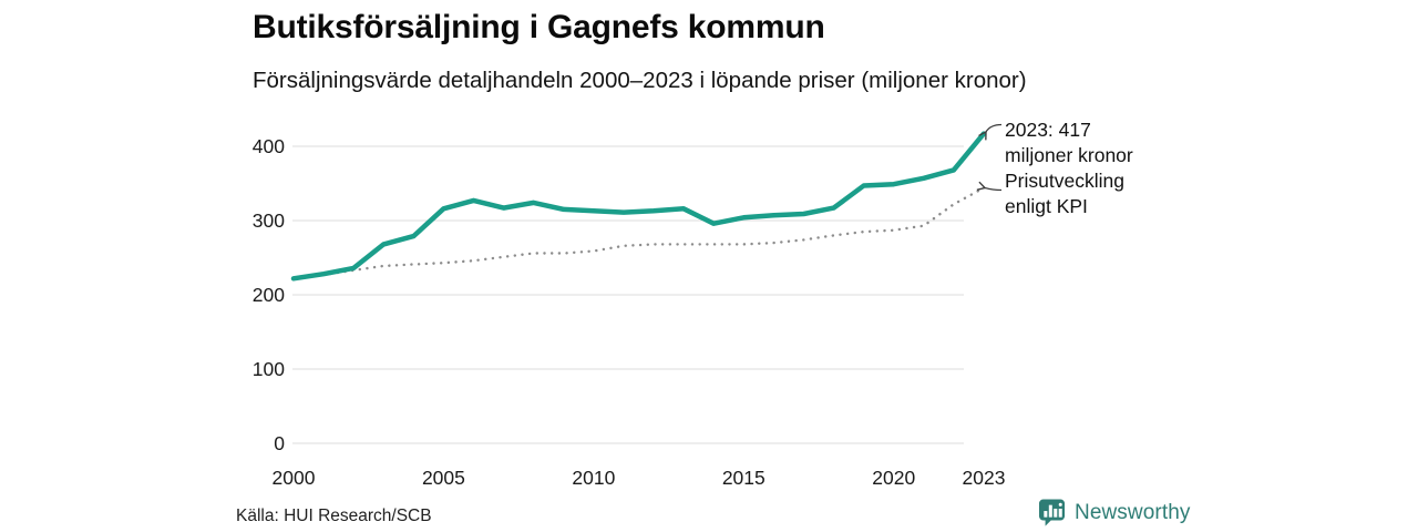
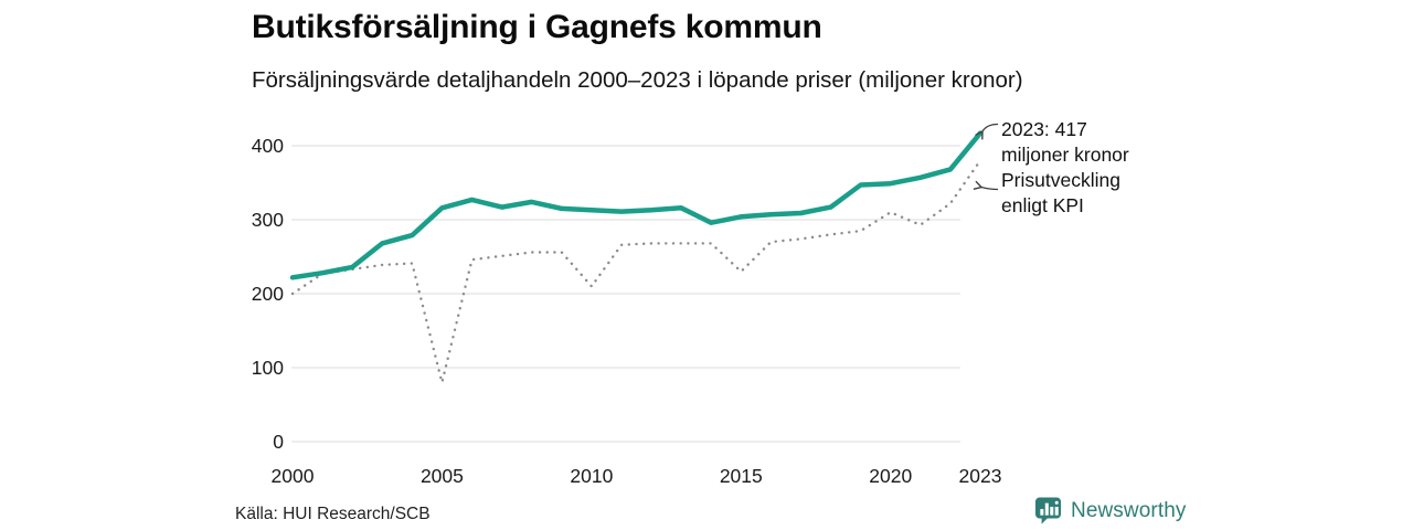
Prisutveckling enligt KPI/2000: 220 -> 200
Prisutveckling enligt KPI/2005: 240 -> 80
Prisutveckling enligt KPI/2010: 260 -> 210
Prisutveckling enligt KPI/2015: 270 -> 230
Prisutveckling enligt KPI/2020: 290 -> 310
Prisutveckling enligt KPI/2023: 340 -> 380
